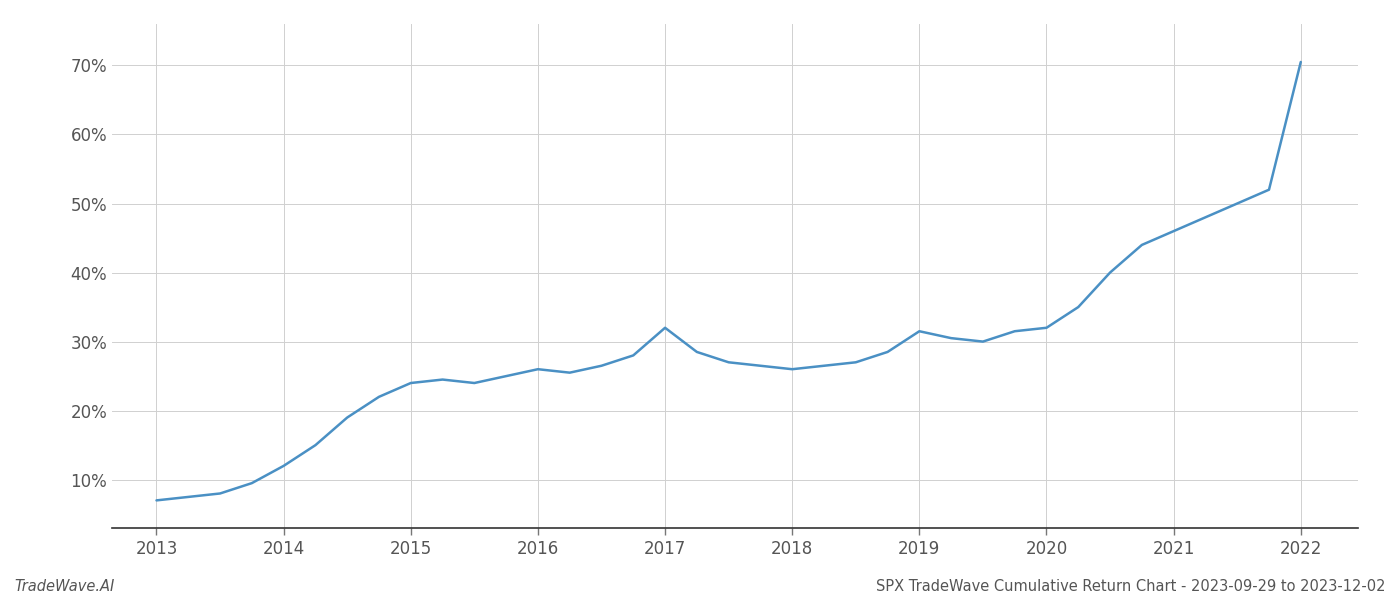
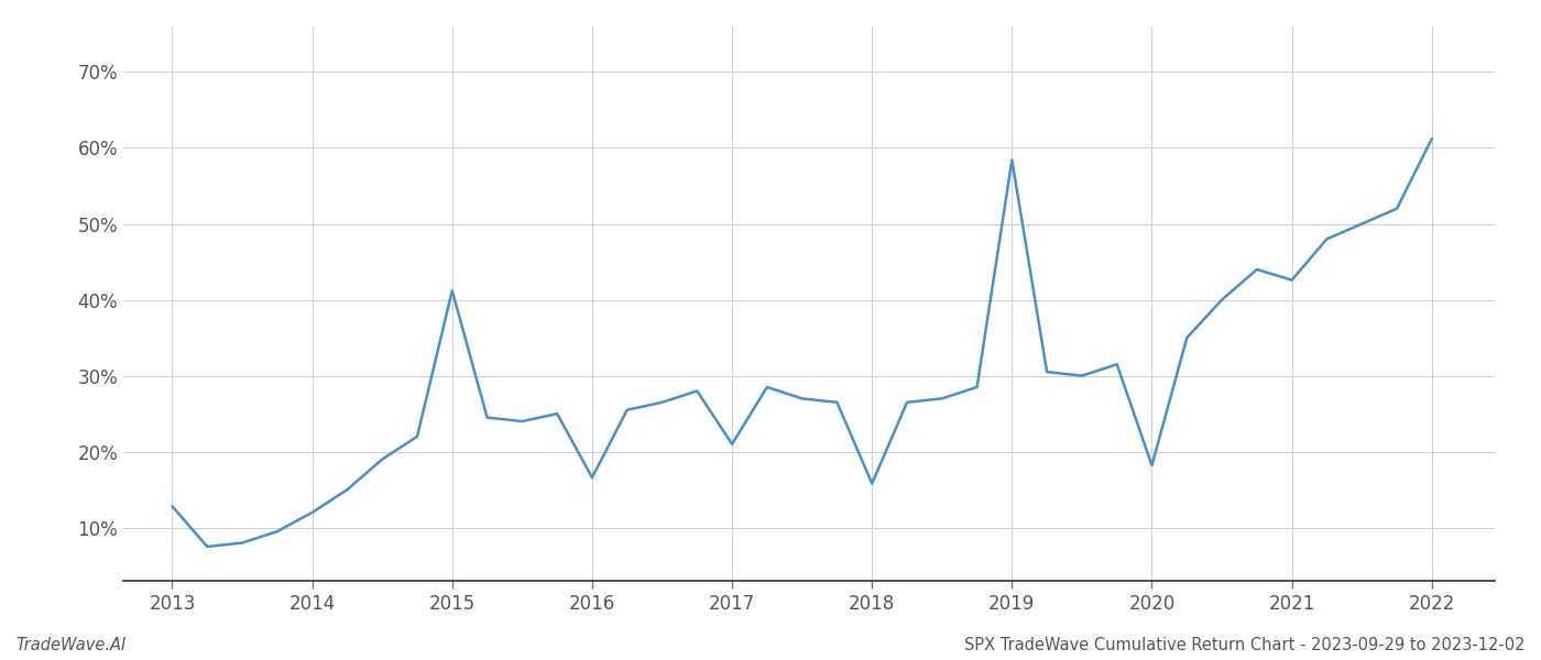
2013: 7.0% -> 12.8%
2015: 24.0% -> 41.2%
2016: 26.0% -> 16.6%
2017: 32.0% -> 21.0%
2018: 26.0% -> 15.8%
2019: 31.5% -> 58.4%
2020: 32.0% -> 18.2%
2021: 46.0% -> 42.6%
2022: 70.5% -> 61.2%
